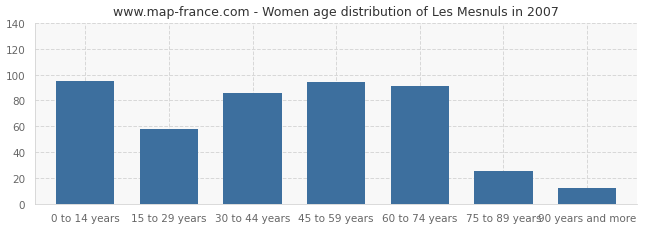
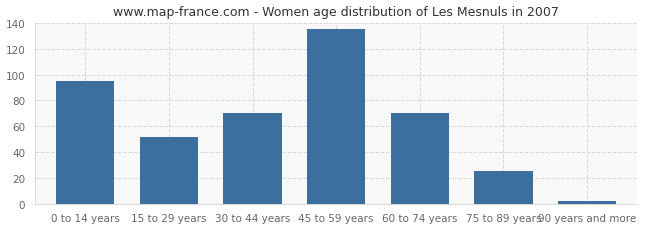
15 to 29 years: 58 -> 52
30 to 44 years: 86 -> 70
45 to 59 years: 94 -> 135
60 to 74 years: 91 -> 70
90 years and more: 12 -> 2
